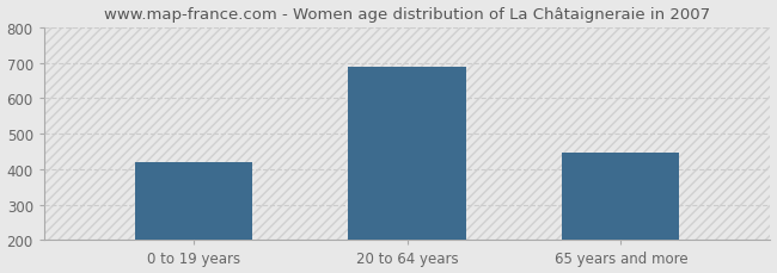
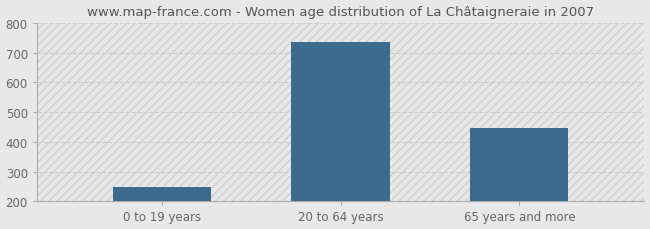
0 to 19 years: 420 -> 248
20 to 64 years: 690 -> 735
